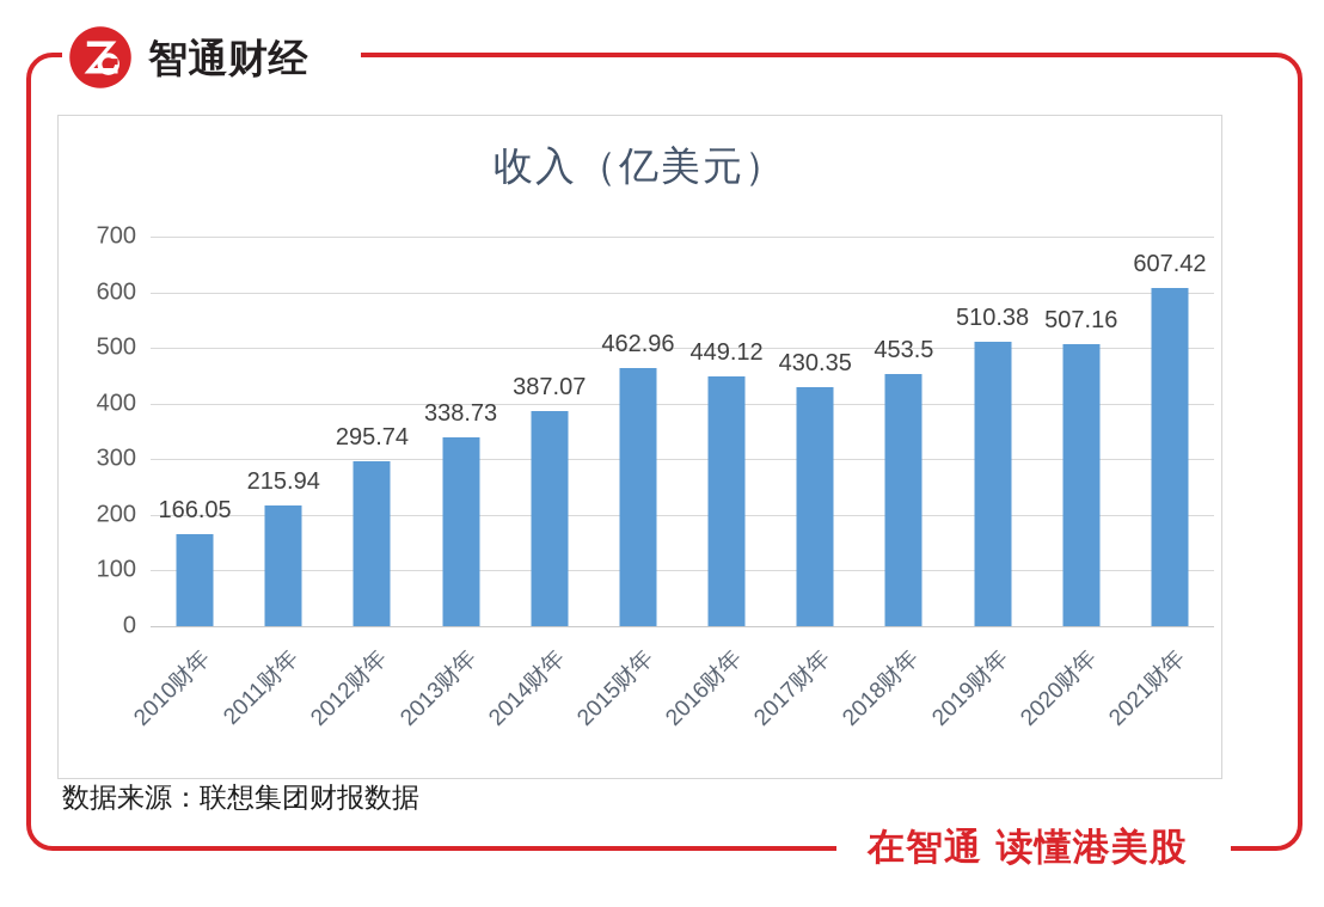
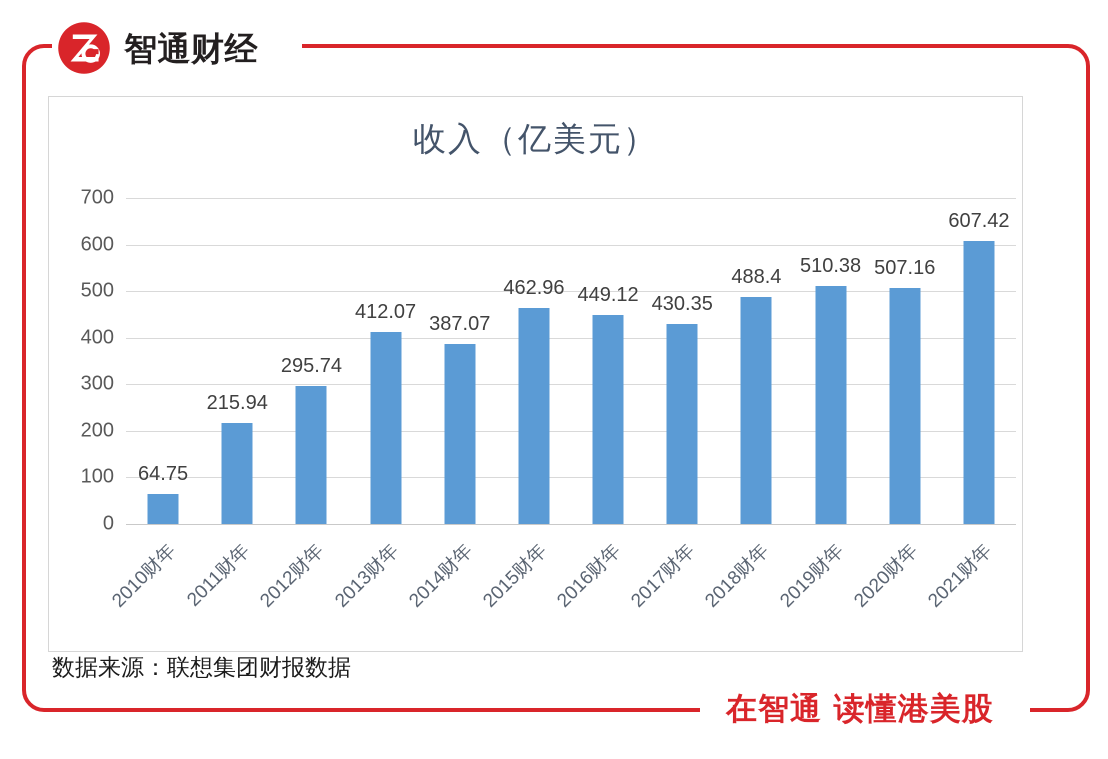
2010财年: 166.05 -> 64.75
2013财年: 338.73 -> 412.07
2018财年: 453.5 -> 488.4
